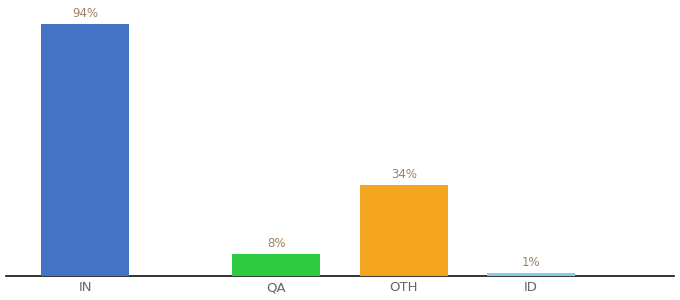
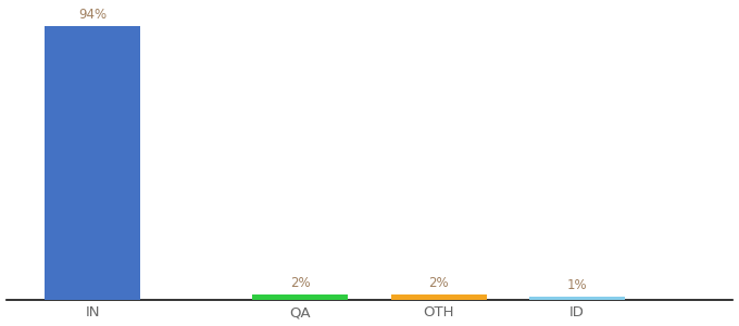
QA: 8% -> 2%
OTH: 34% -> 2%
